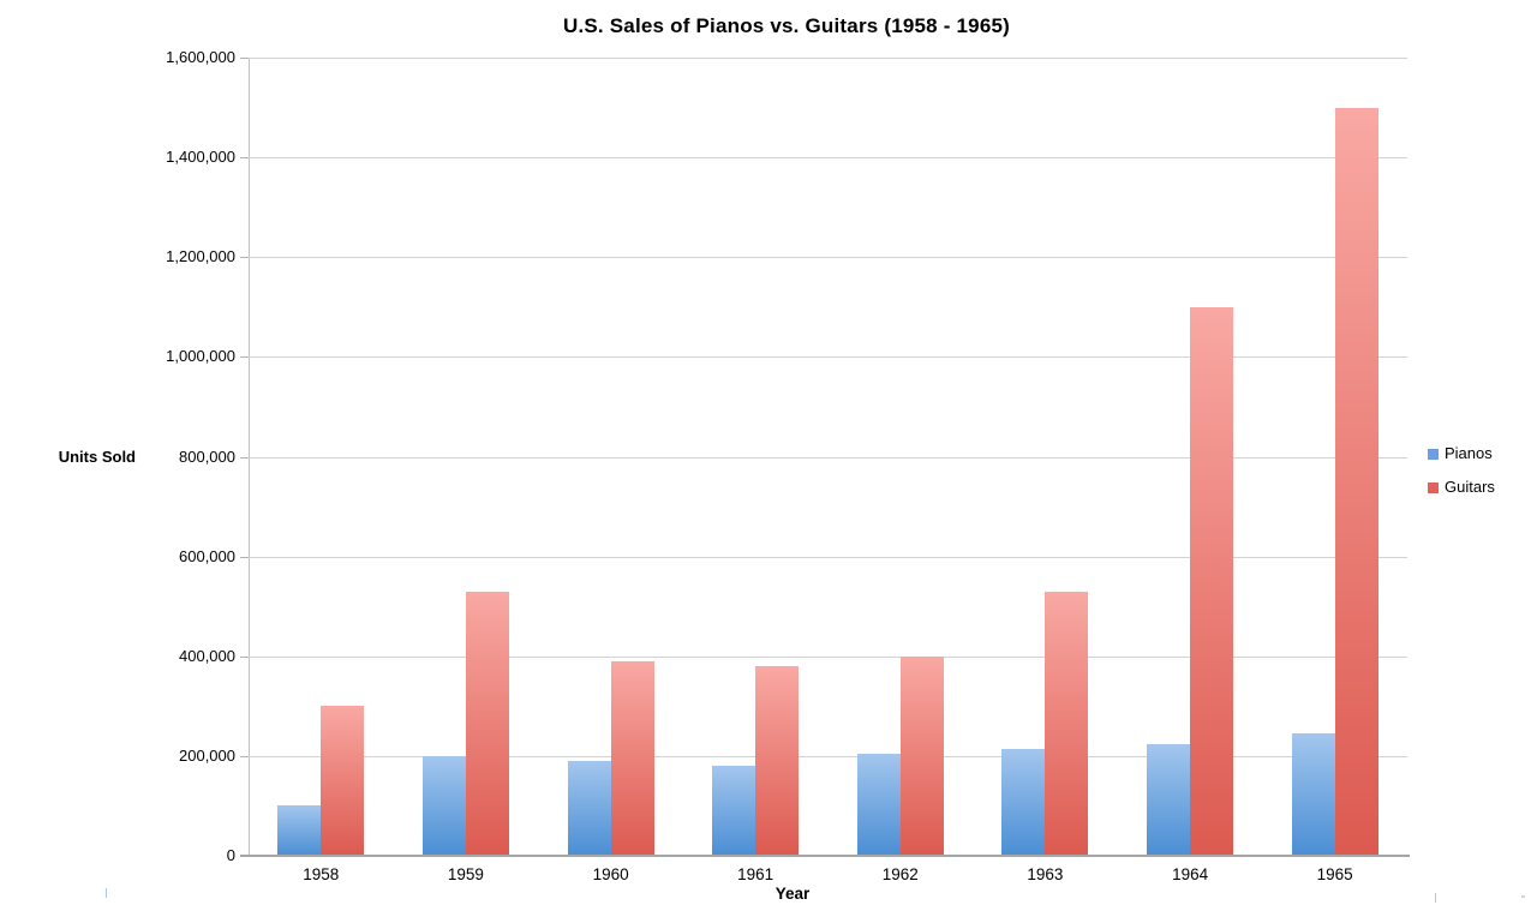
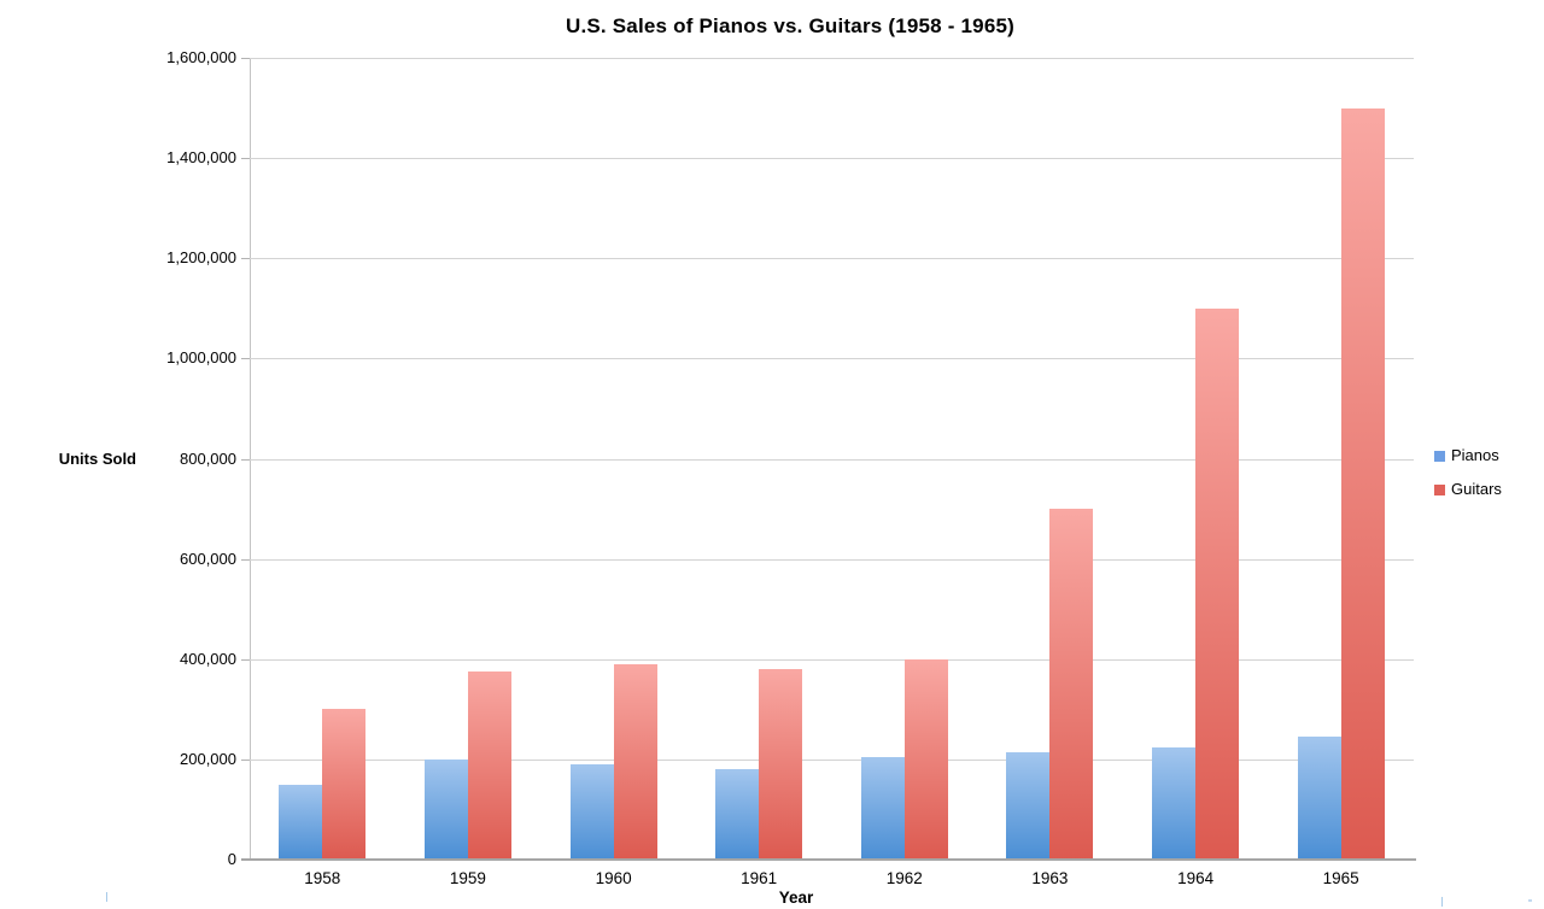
Pianos/1958: 100000 -> 150000
Guitars/1959: 530000 -> 380000
Guitars/1963: 530000 -> 700000
